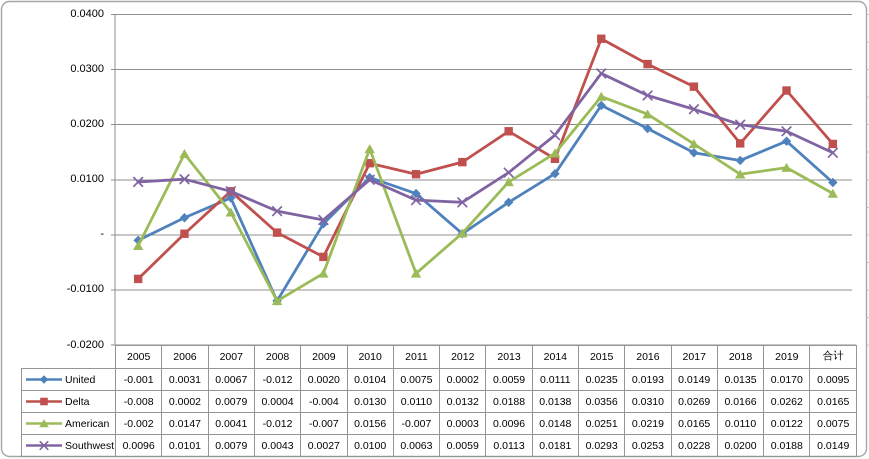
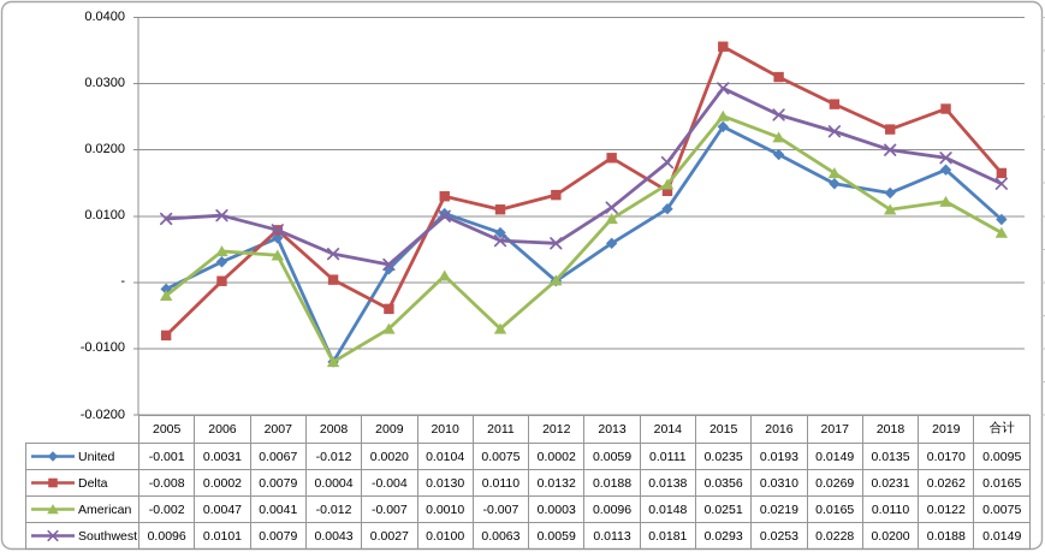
American/2006: 0.0147 -> 0.0047
American/2010: 0.0156 -> 0.0010
Delta/2018: 0.0166 -> 0.0231
